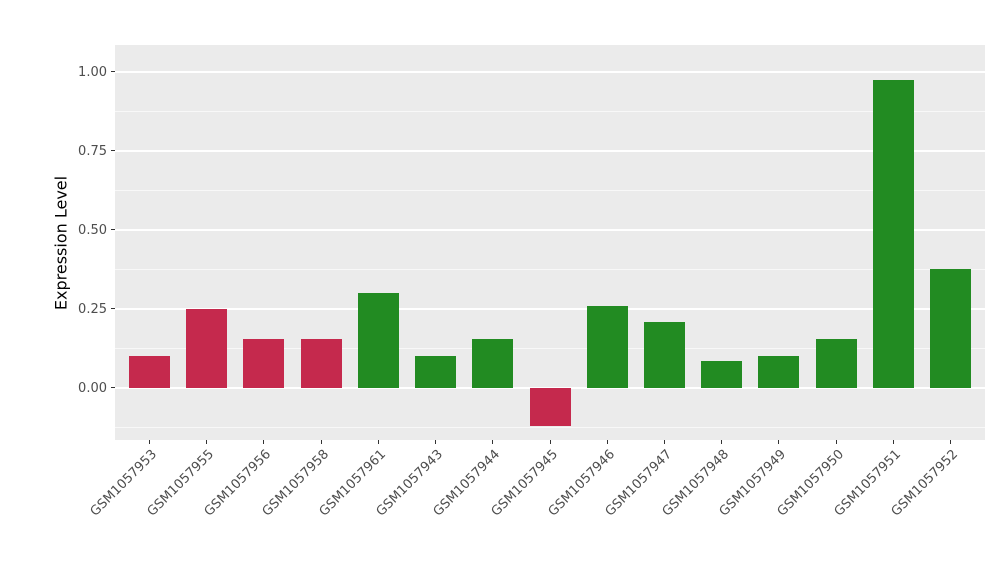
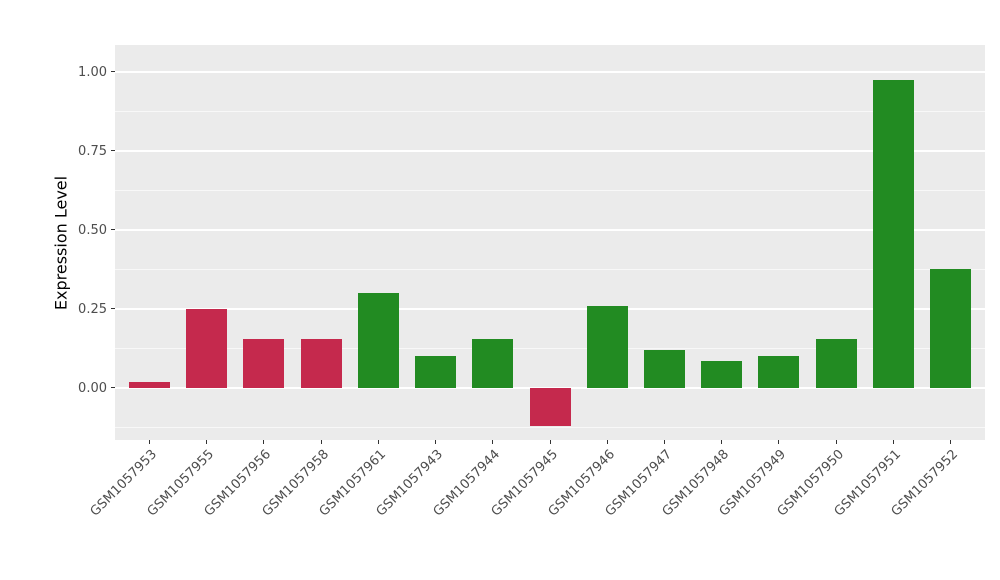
GSM1057953: 0.10 -> 0.02
GSM1057947: 0.21 -> 0.12
